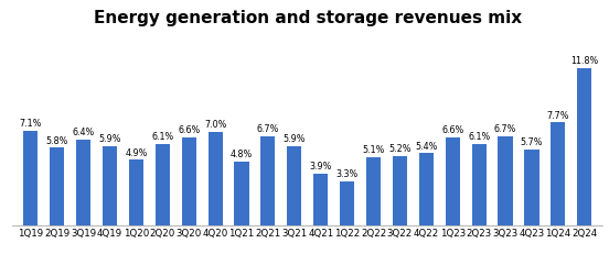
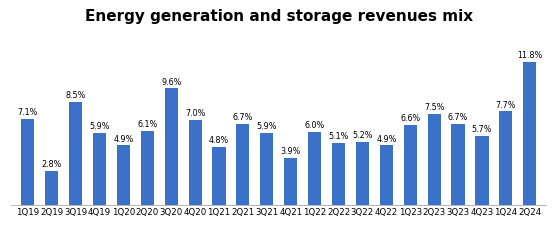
2Q19: 5.8% -> 2.8%
3Q19: 6.4% -> 8.5%
3Q20: 6.6% -> 9.6%
1Q22: 3.3% -> 6.0%
4Q22: 5.4% -> 4.9%
2Q23: 6.1% -> 7.5%
